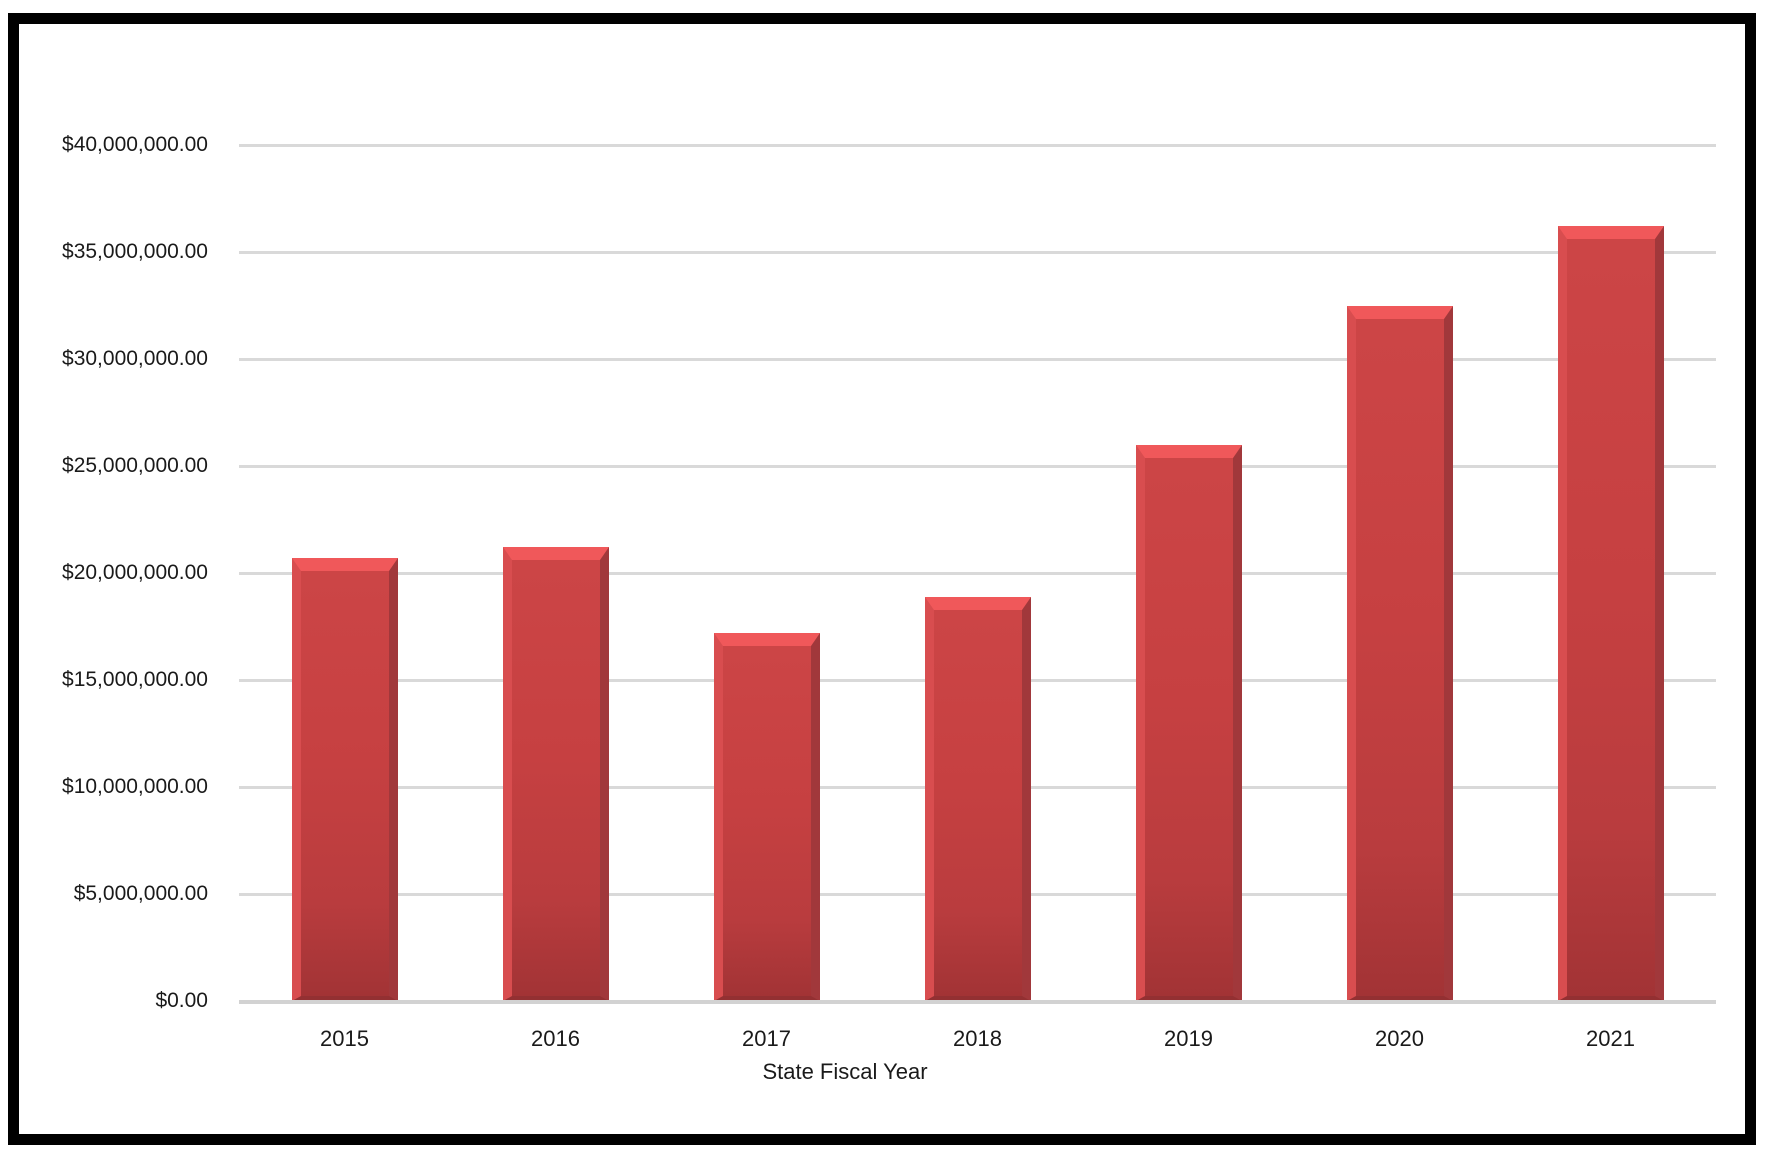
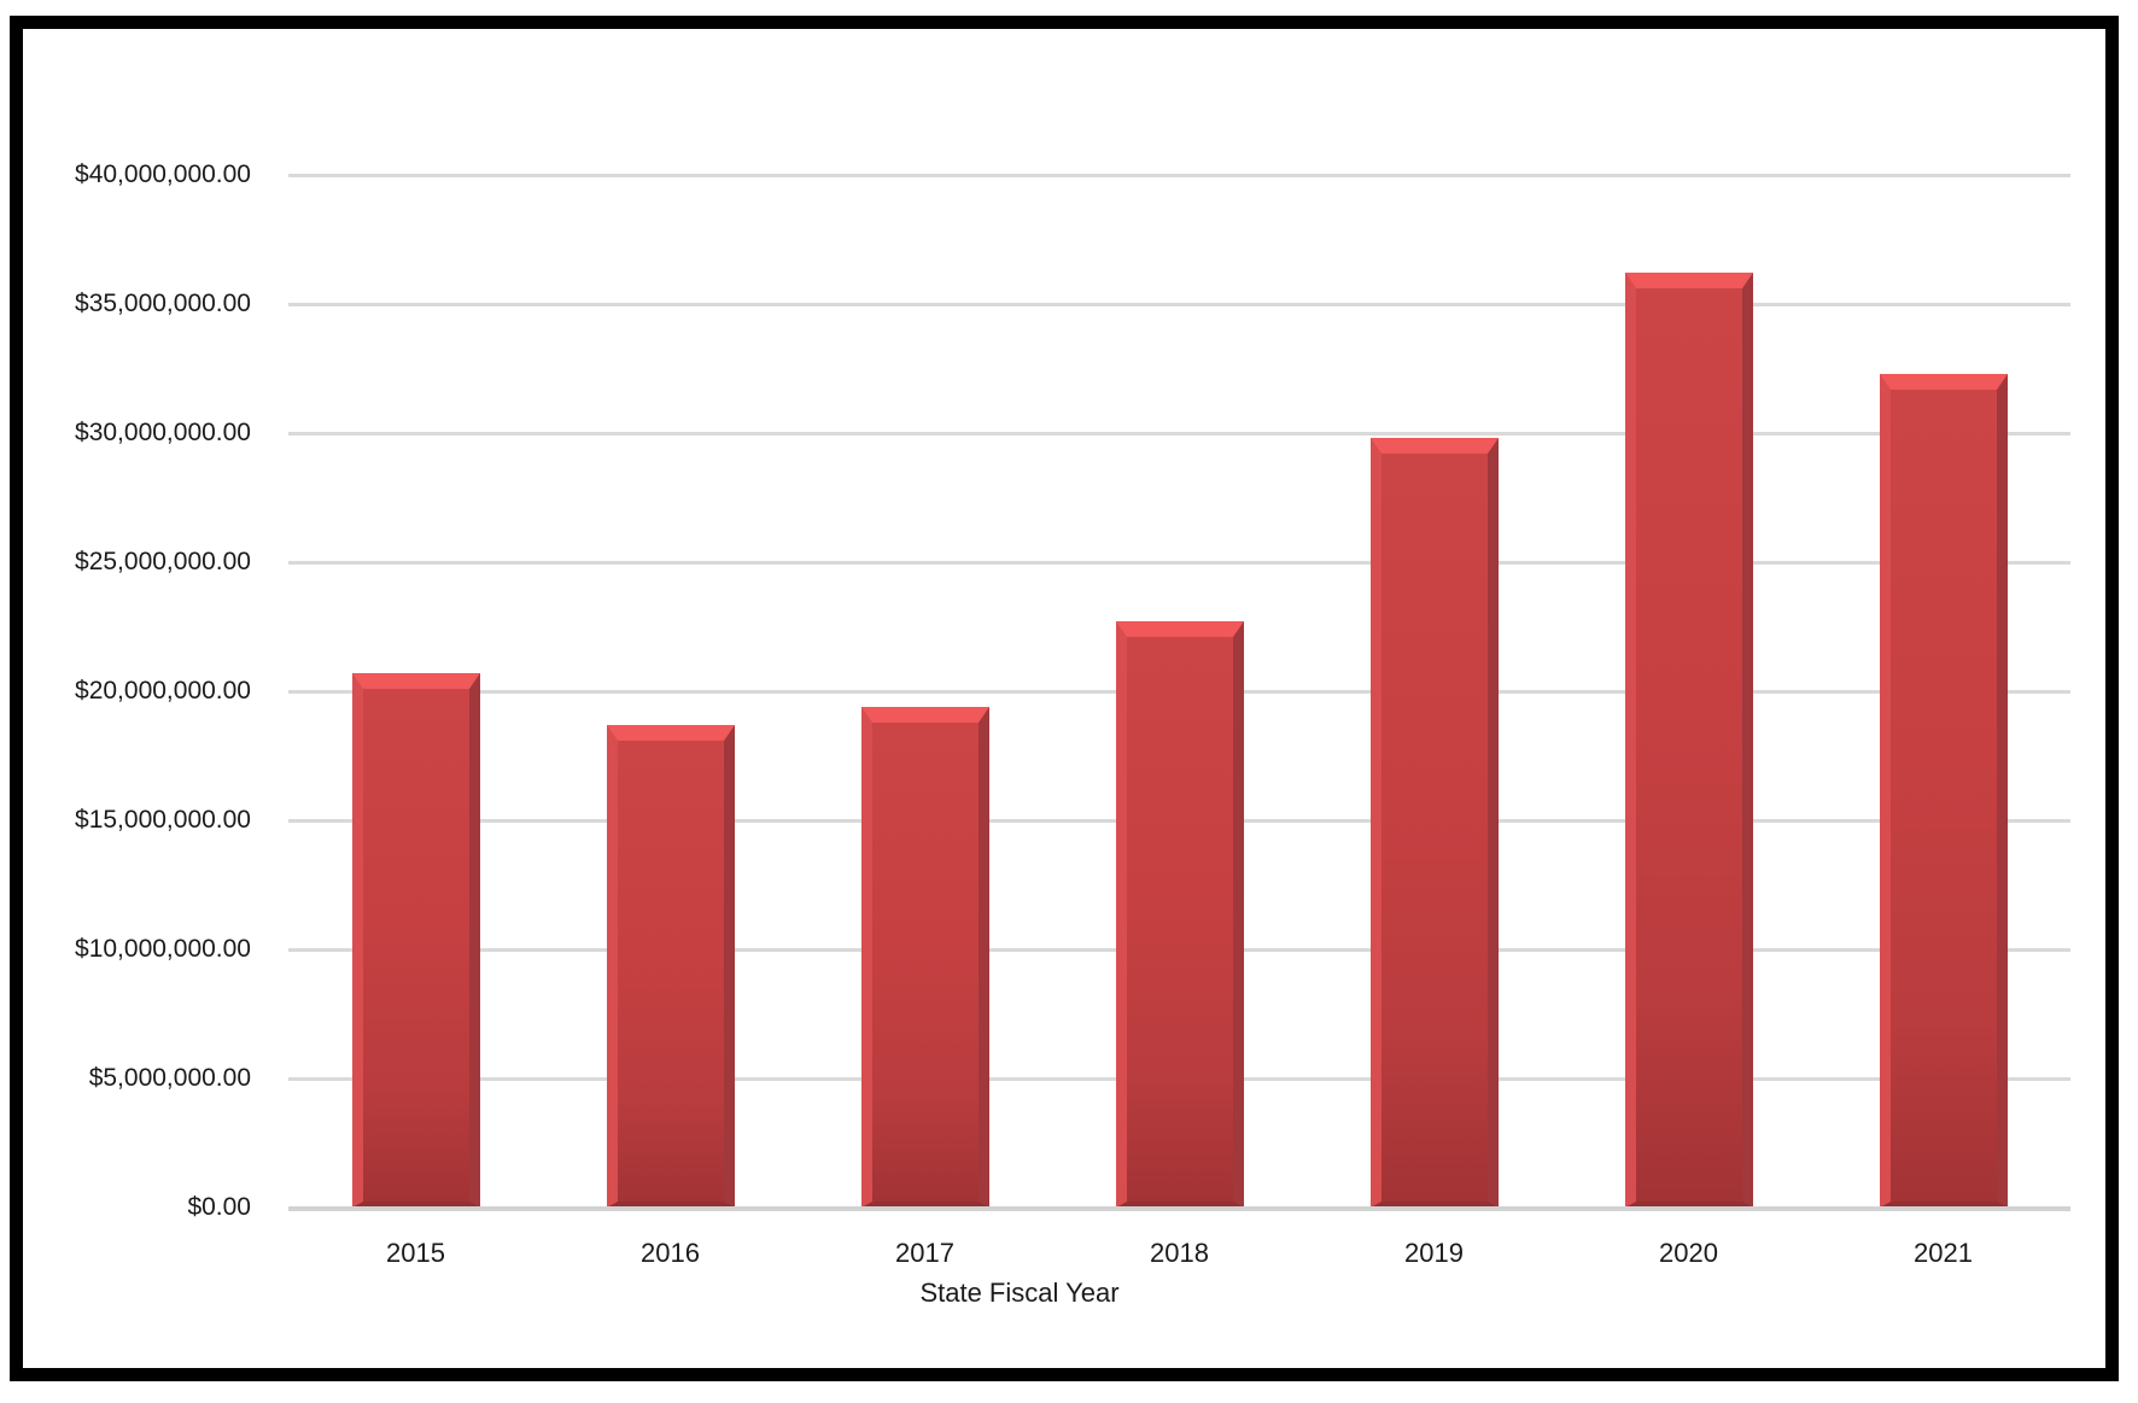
2016: $21200000 -> $18700000
2017: $17200000 -> $19400000
2018: $18900000 -> $22700000
2019: $26000000 -> $29800000
2020: $32500000 -> $36200000
2021: $36200000 -> $32300000
